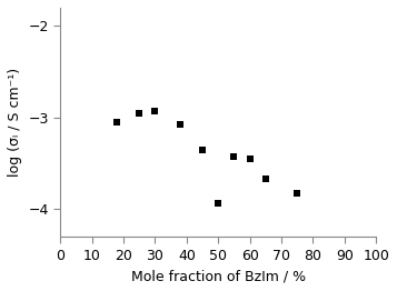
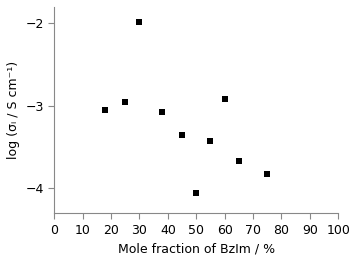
30: -2.93 -> -1.98
50: -3.93 -> -4.06
60: -3.45 -> -2.92
